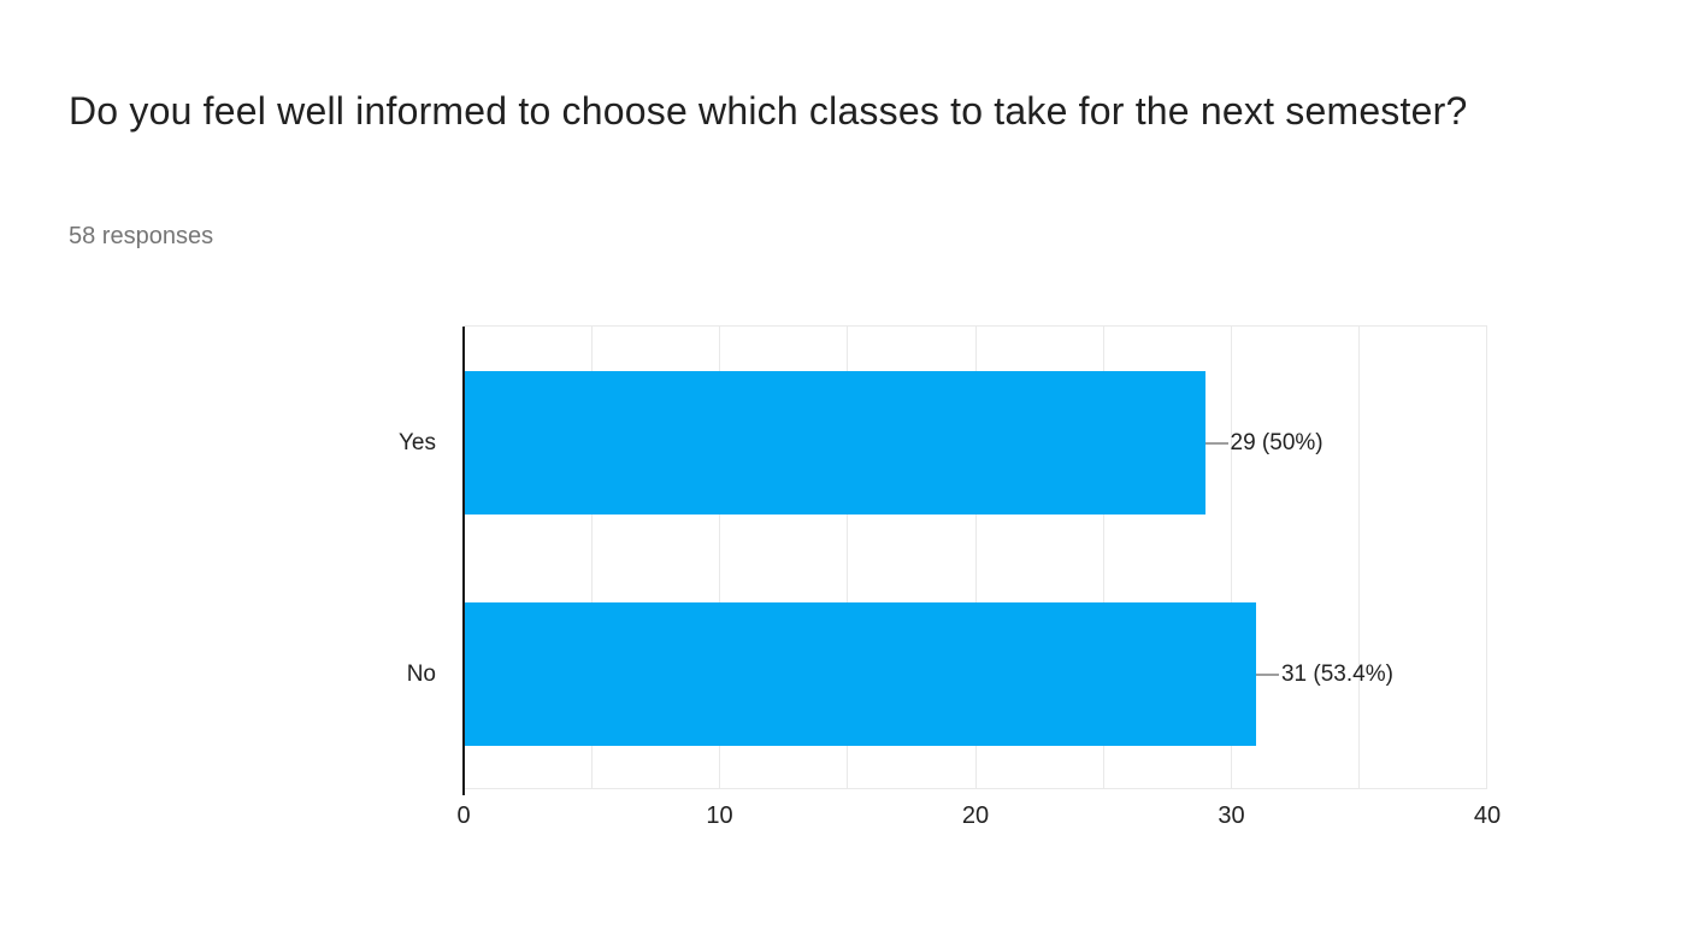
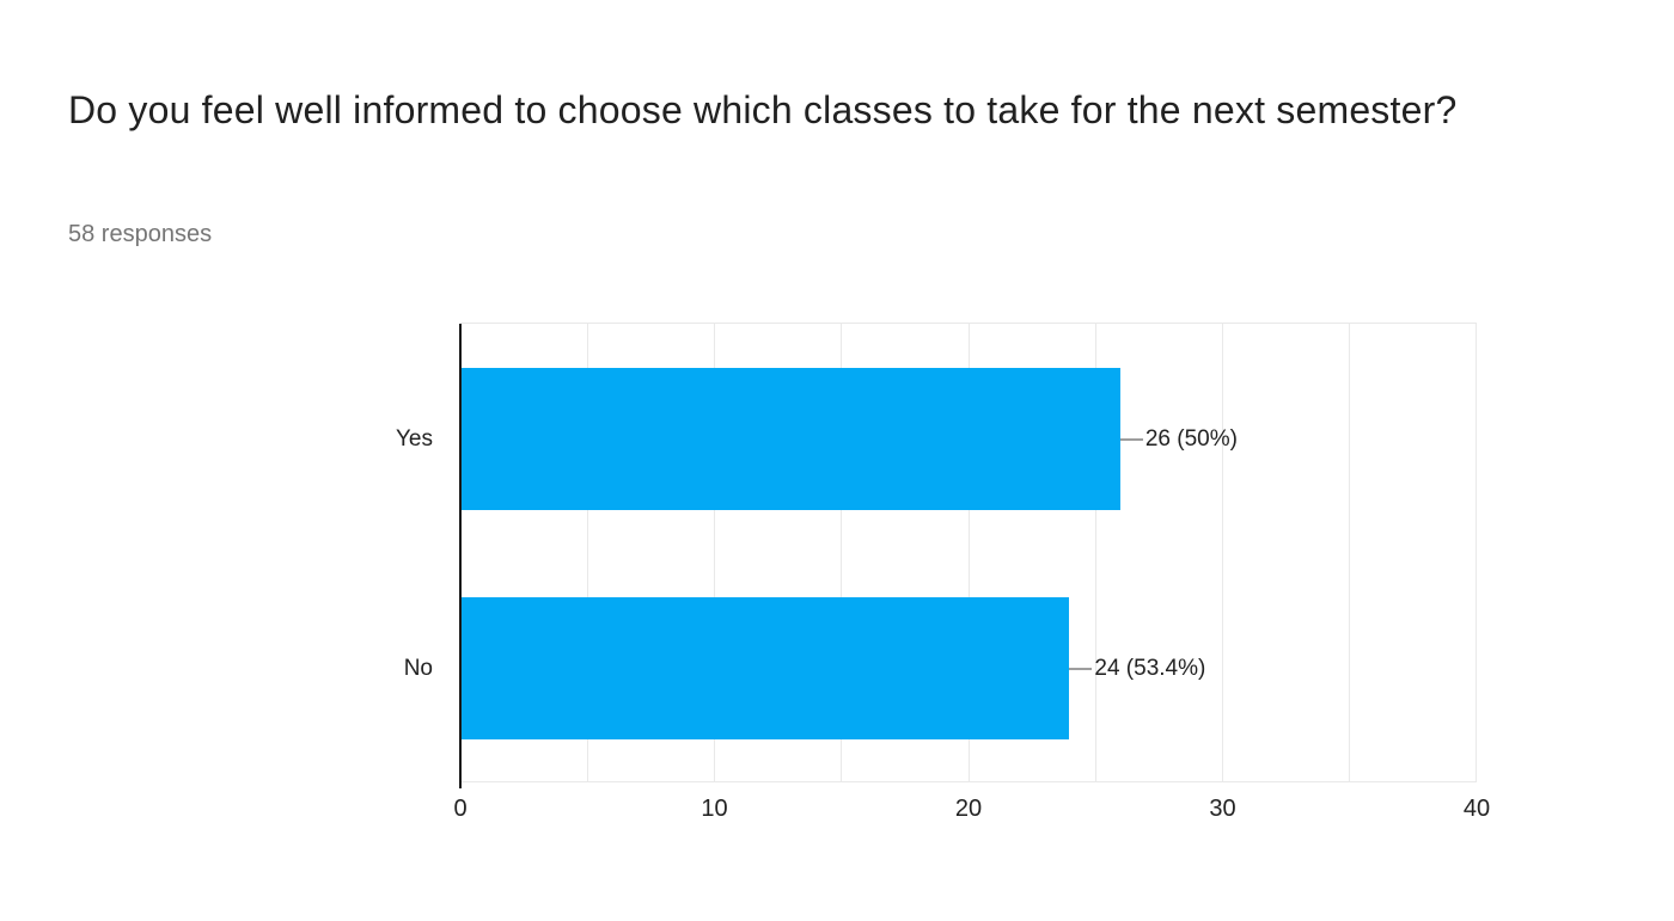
Yes: 29 -> 26
No: 31 -> 24
